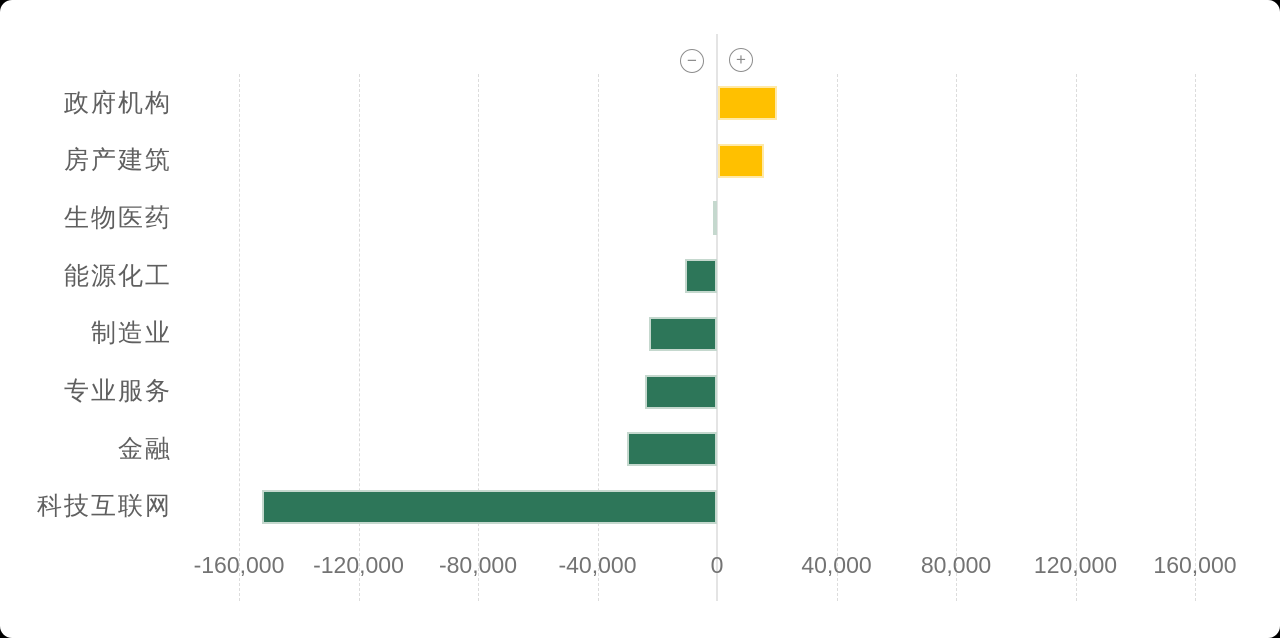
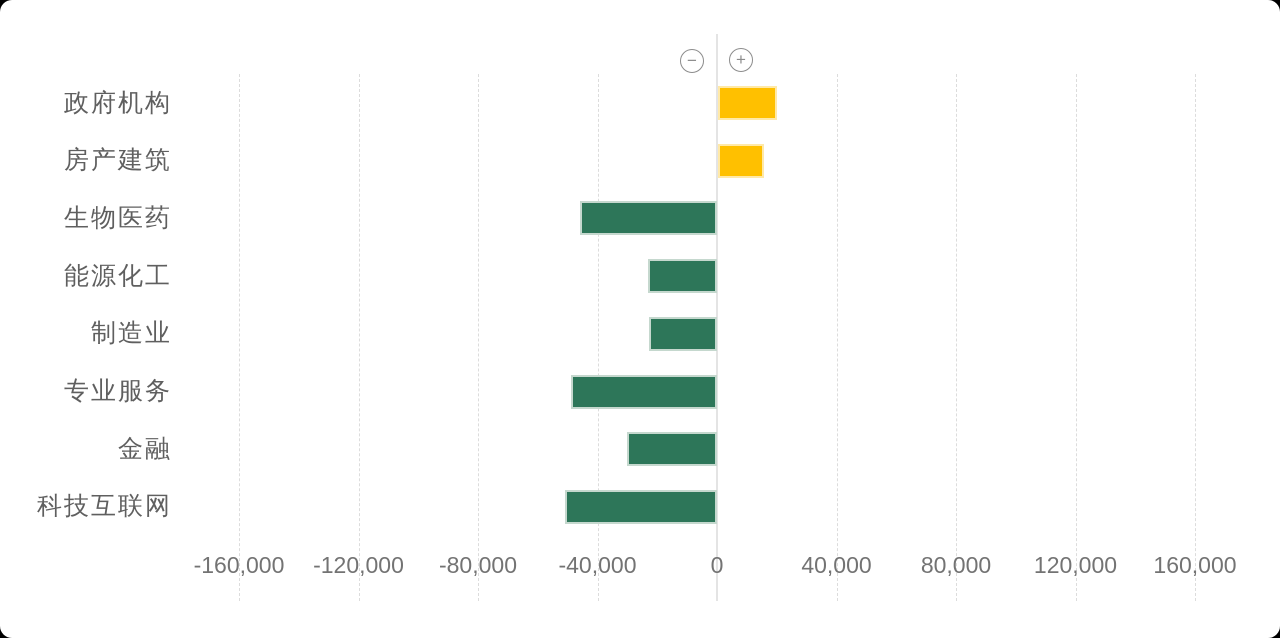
生物医药: -2000 -> -46000
能源化工: -11000 -> -23000
专业服务: -24000 -> -49000
科技互联网: -152000 -> -51000
